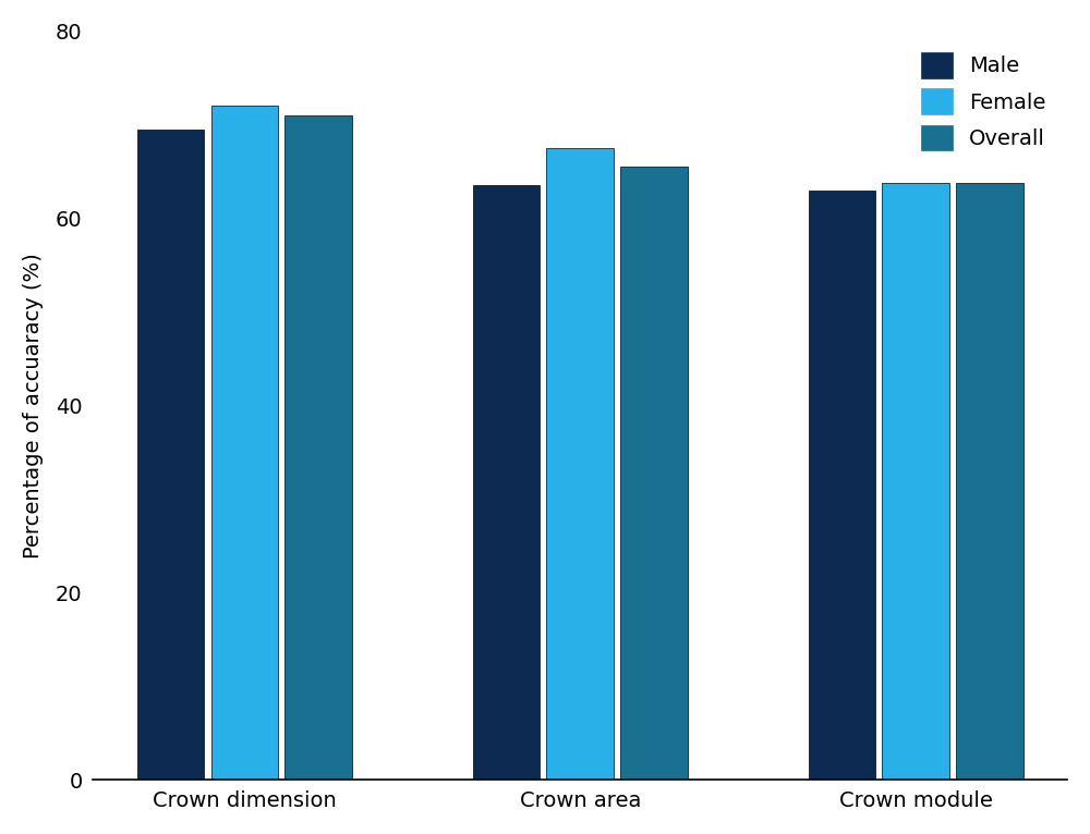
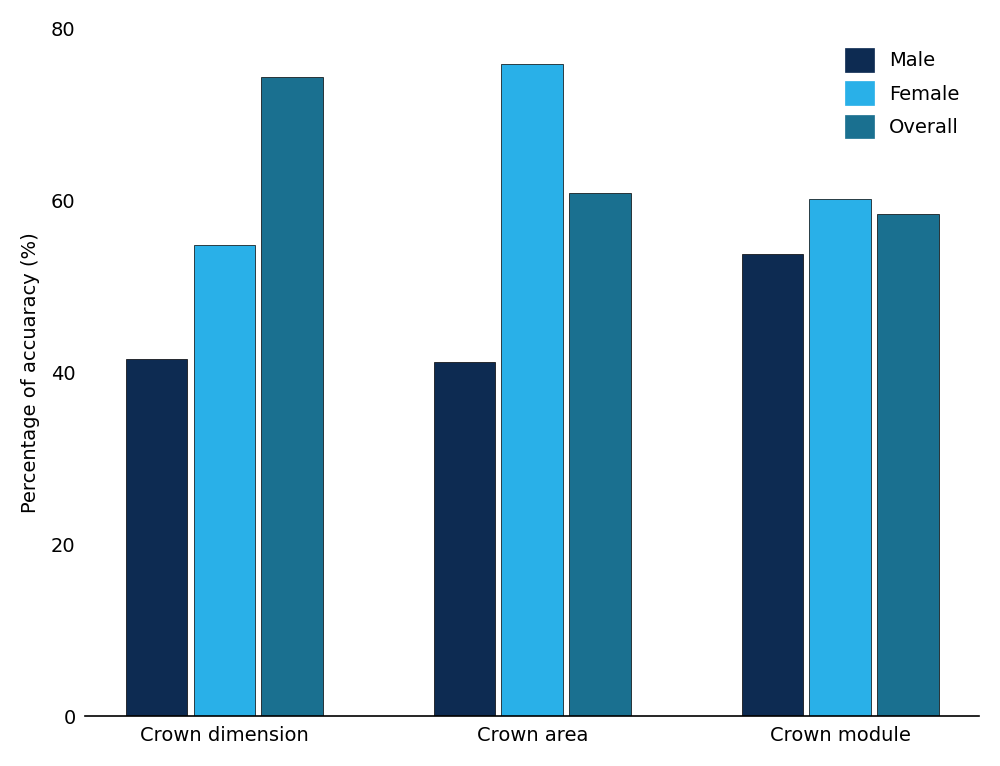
Male/Crown dimension: 69.5 -> 41.6
Female/Crown dimension: 72.0 -> 54.8
Overall/Crown dimension: 71.0 -> 74.4
Male/Crown area: 63.5 -> 41.2
Female/Crown area: 67.5 -> 75.8
Overall/Crown area: 65.5 -> 60.8
Male/Crown module: 63.0 -> 53.8
Female/Crown module: 63.8 -> 60.2
Overall/Crown module: 63.8 -> 58.4
